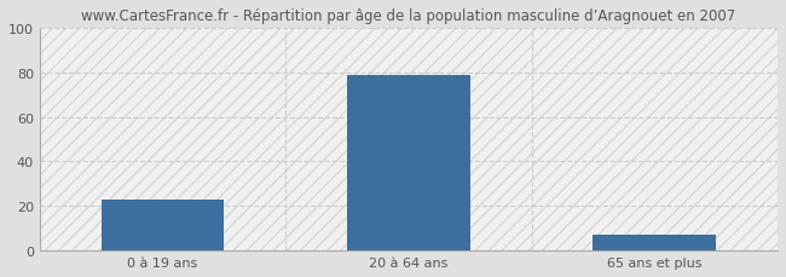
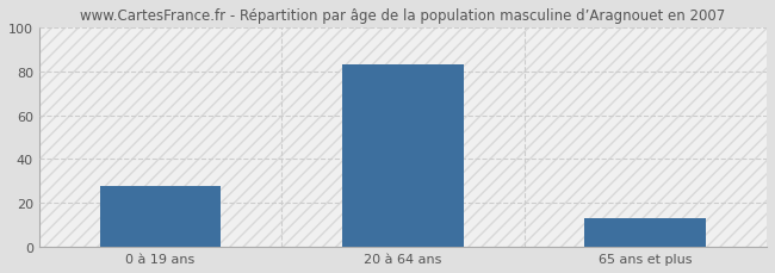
0 à 19 ans: 23 -> 28
20 à 64 ans: 79 -> 83
65 ans et plus: 7 -> 13
